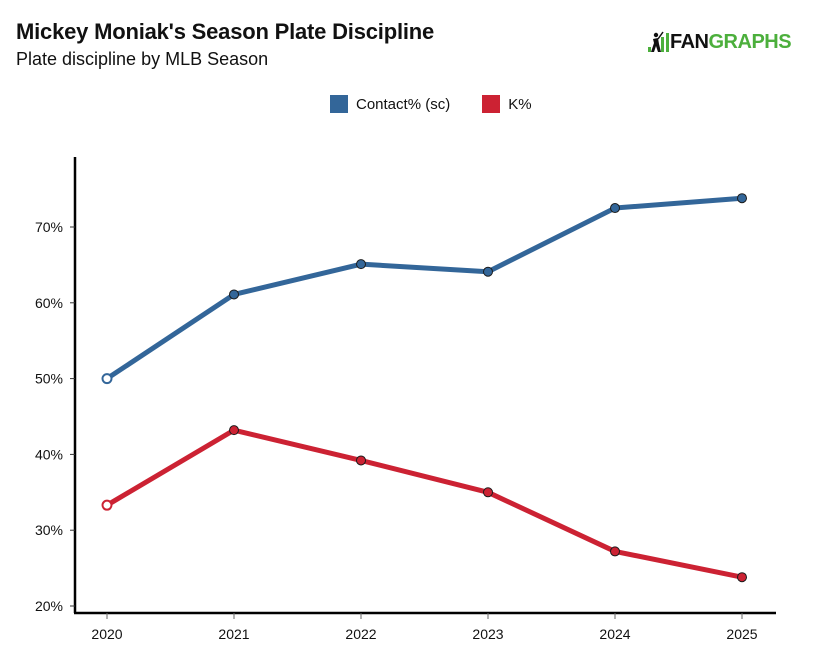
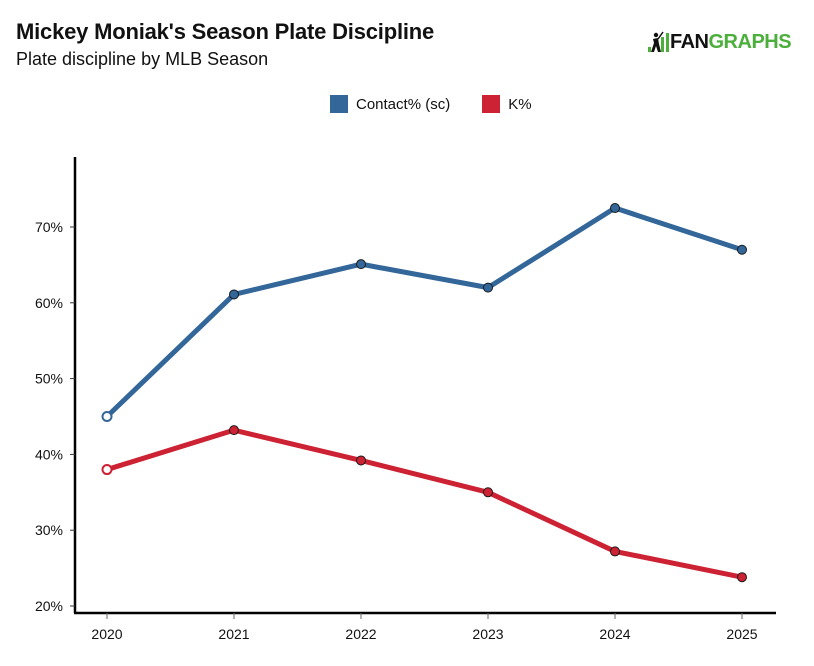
Contact% (sc)/2020: 50% -> 45%
K%/2020: 33% -> 38%
Contact% (sc)/2023: 64% -> 62%
Contact% (sc)/2025: 74% -> 67%
